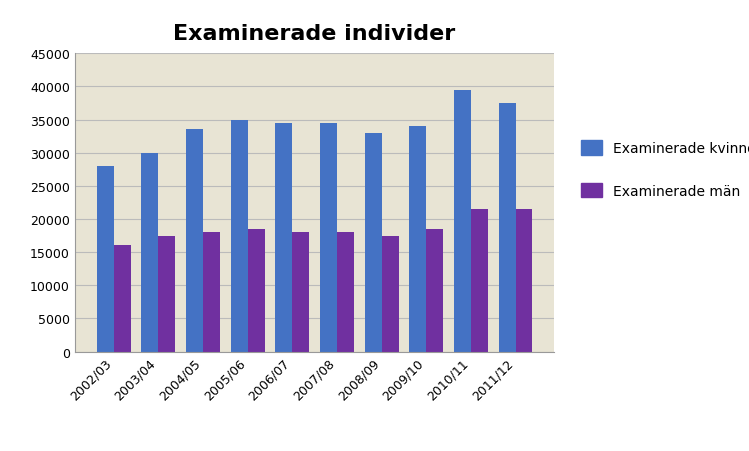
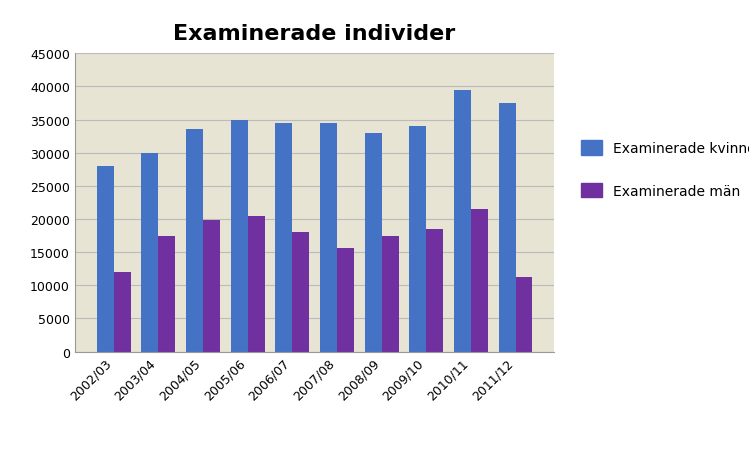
Examinerade män/2002/03: 16000 -> 12000
Examinerade män/2004/05: 18000 -> 19800
Examinerade män/2005/06: 18500 -> 20400
Examinerade män/2007/08: 18000 -> 15600
Examinerade män/2011/12: 21500 -> 11200
